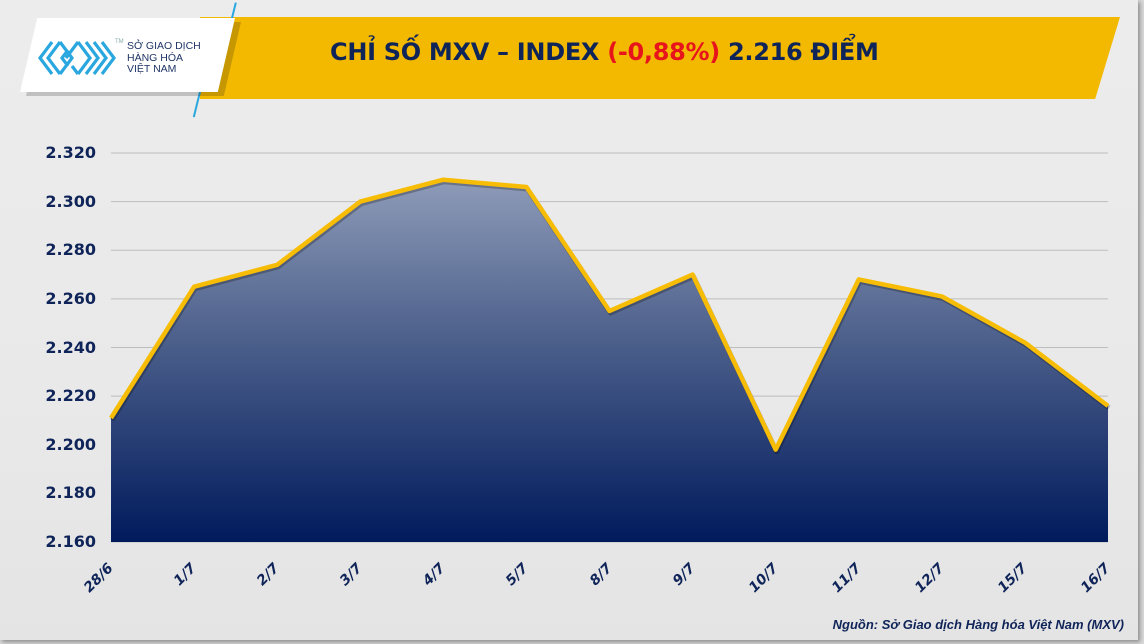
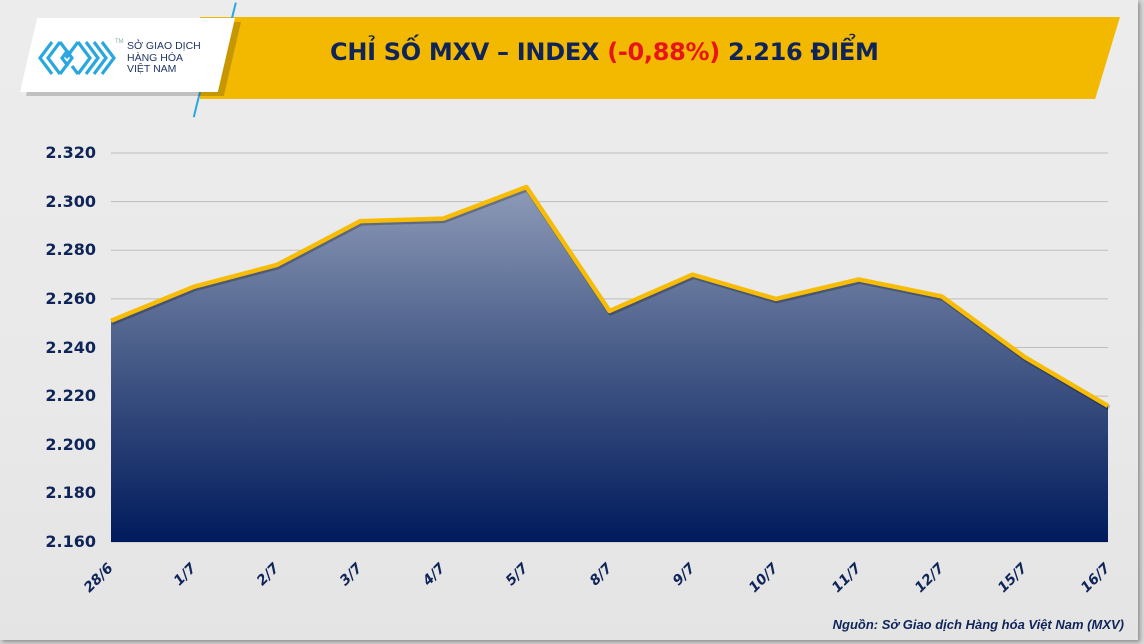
28/6: 2211 -> 2251
3/7: 2300 -> 2292
4/7: 2309 -> 2293
10/7: 2198 -> 2260
15/7: 2242 -> 2236
